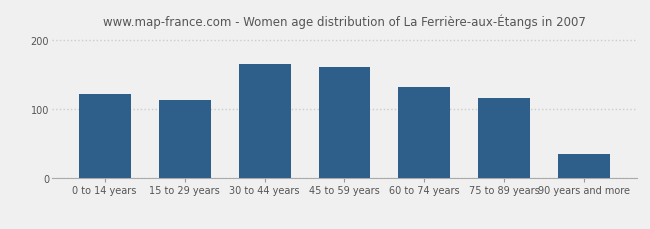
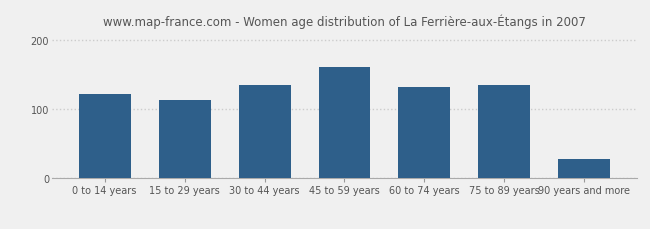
30 to 44 years: 166 -> 135
75 to 89 years: 116 -> 135
90 years and more: 36 -> 28
